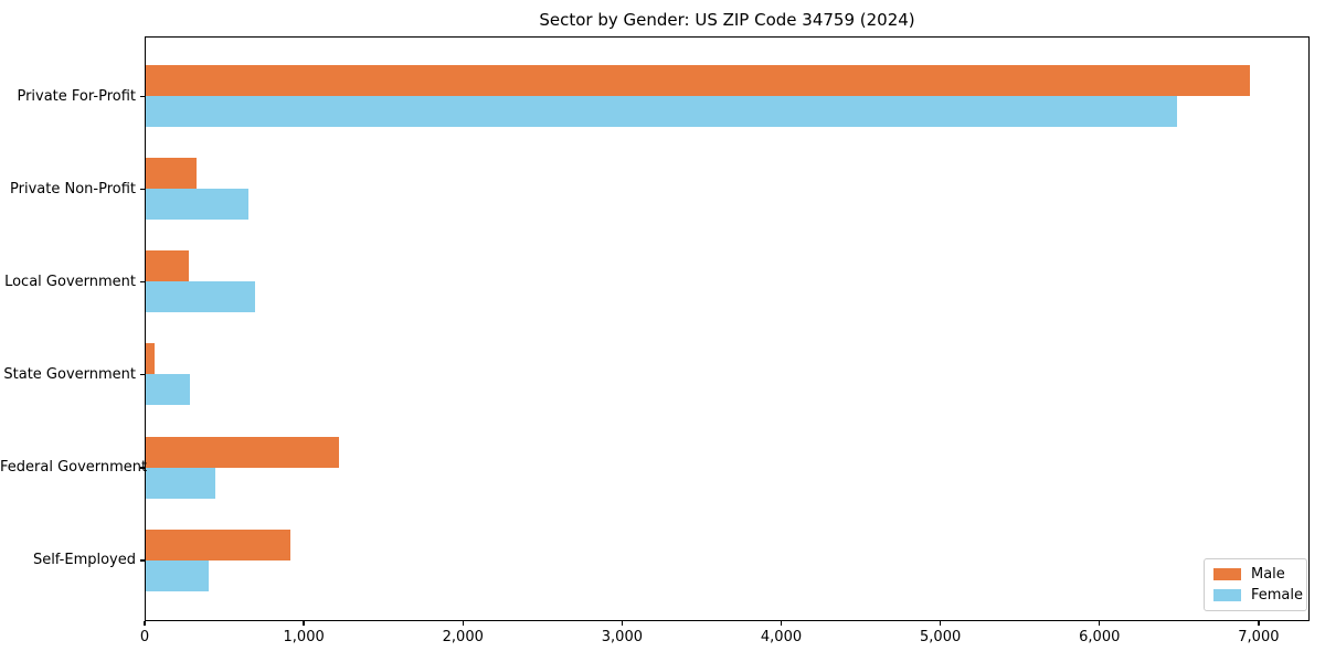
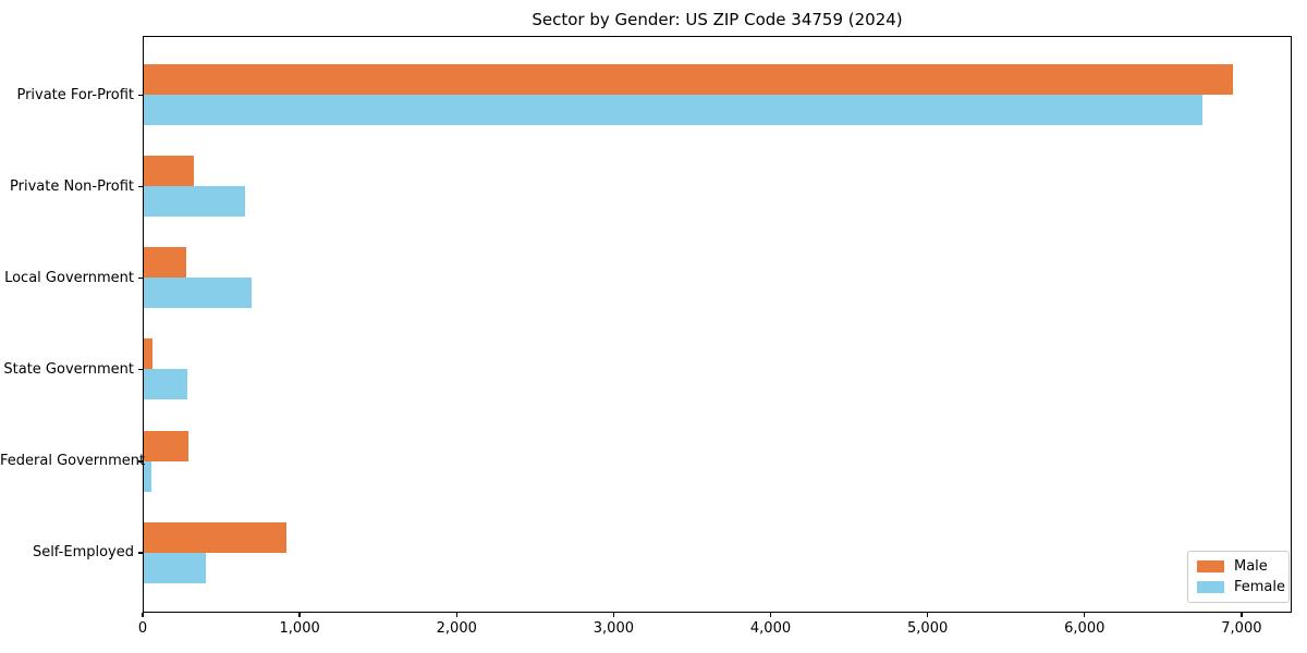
Female/Private For-Profit: 6500 -> 6760
Male/Federal Government: 1220 -> 280
Female/Federal Government: 440 -> 50
